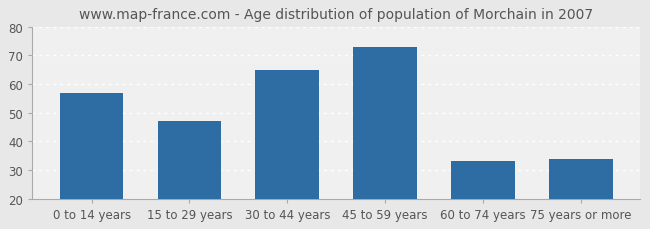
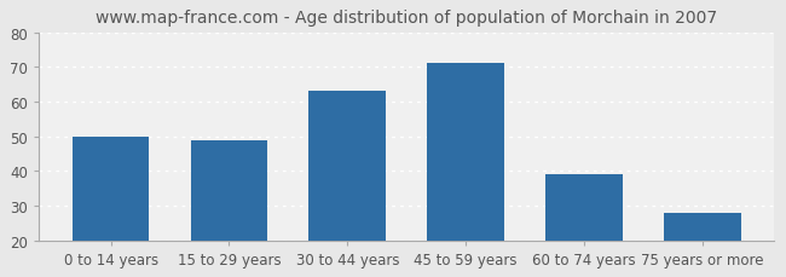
0 to 14 years: 57 -> 50
15 to 29 years: 47 -> 49
30 to 44 years: 65 -> 63
45 to 59 years: 73 -> 71
60 to 74 years: 33 -> 39
75 years or more: 34 -> 28
